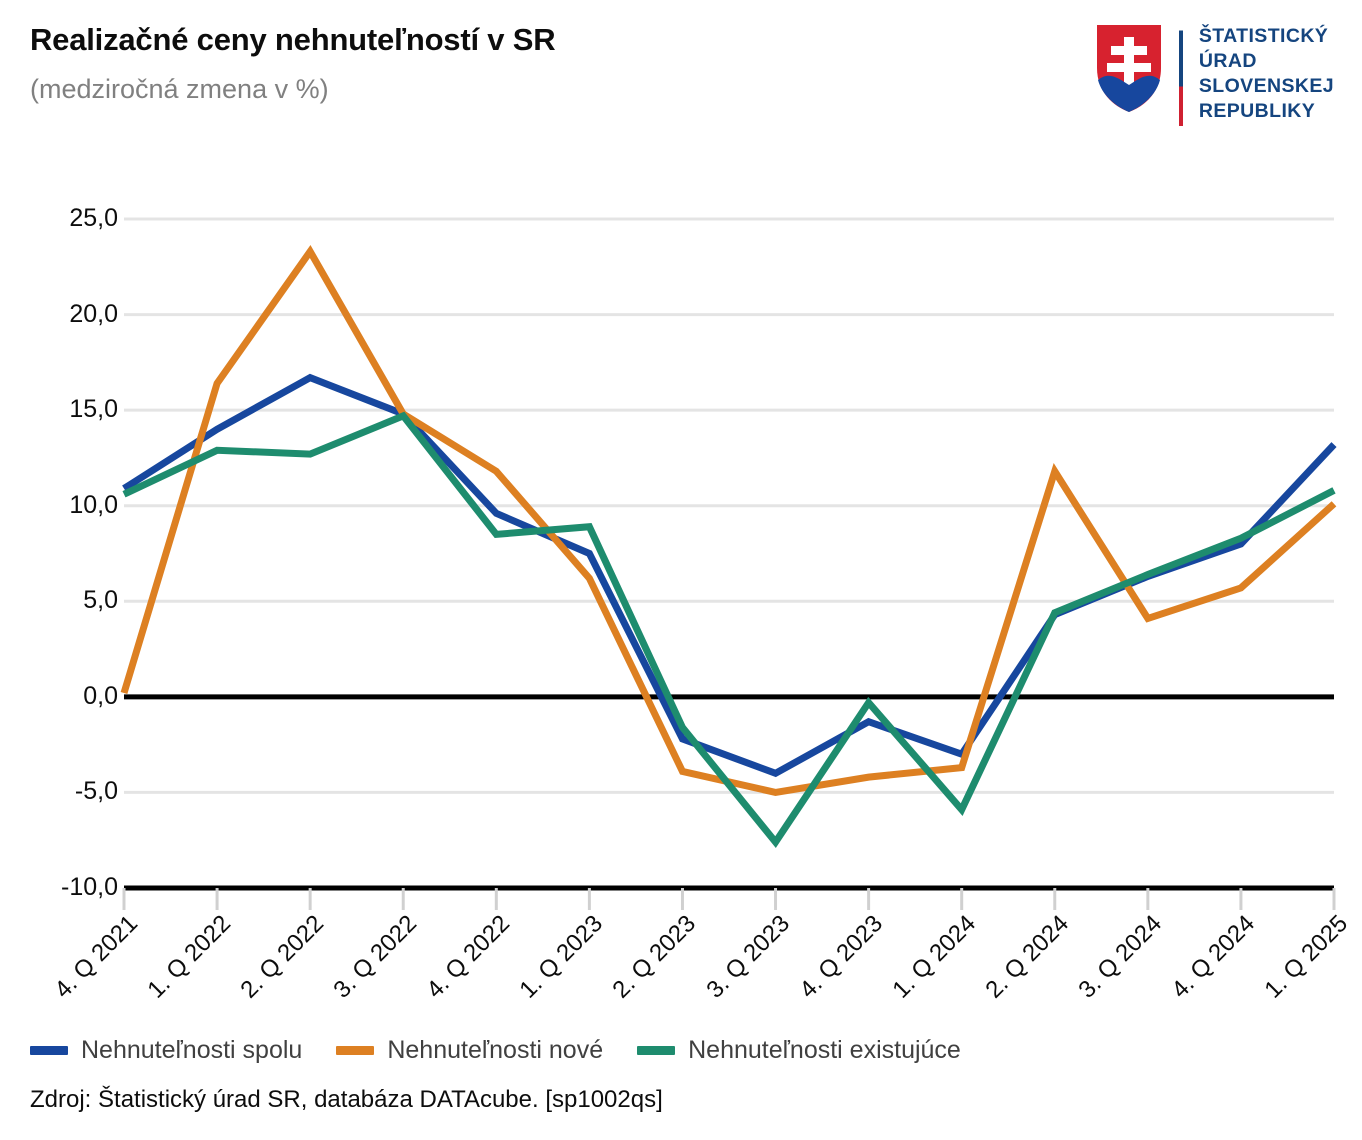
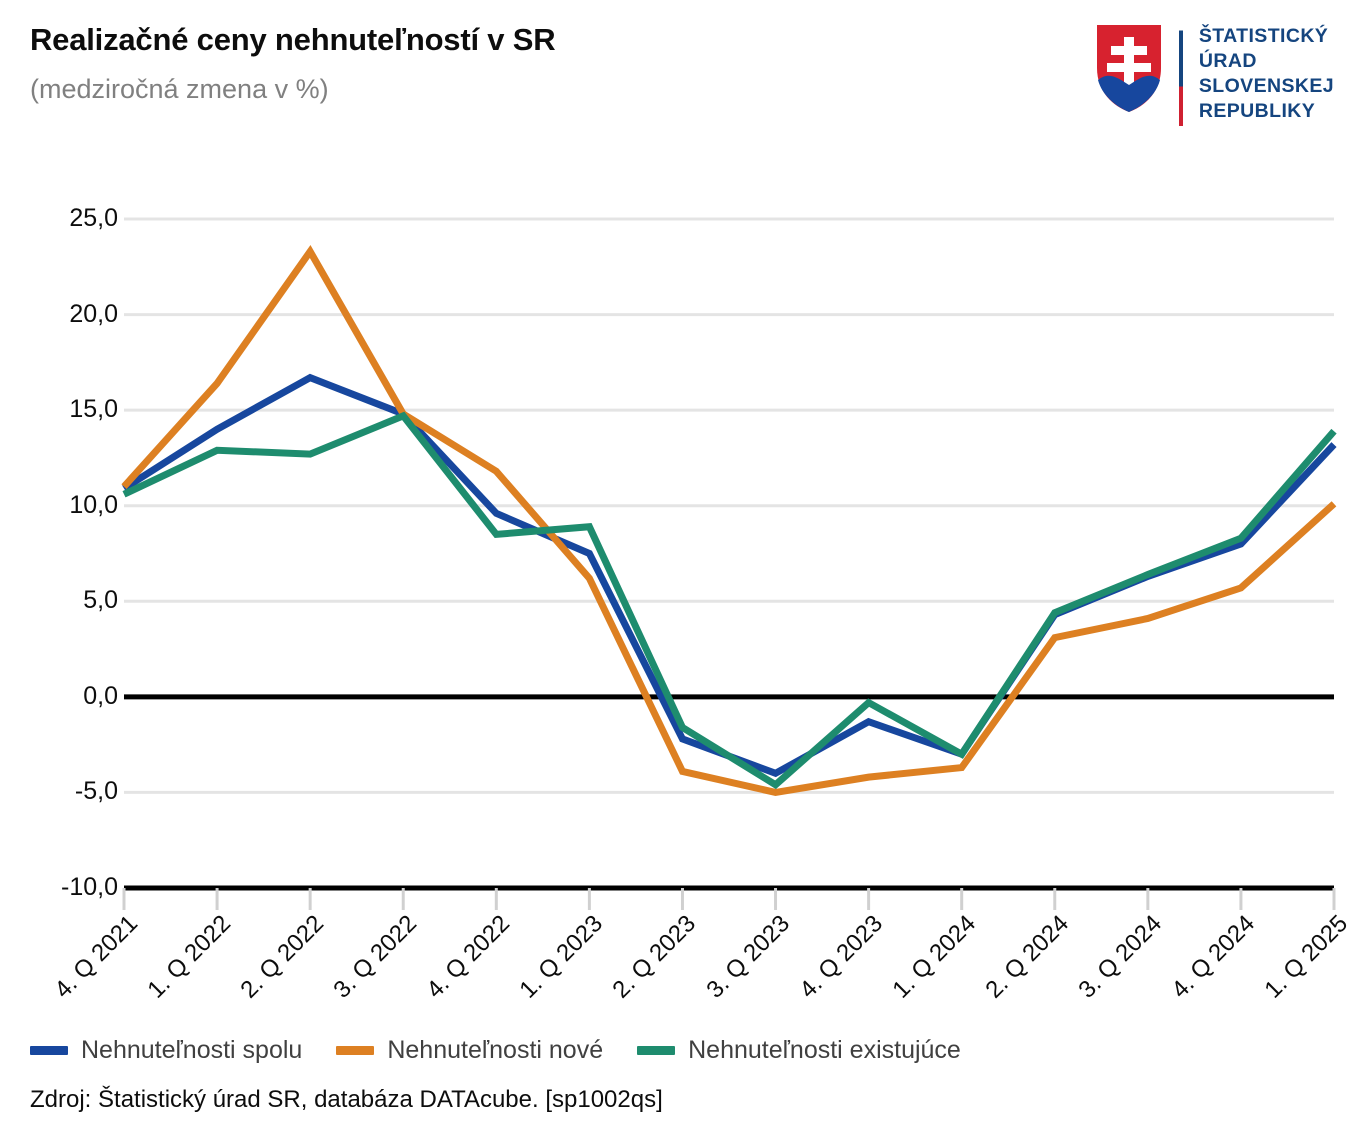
Nehnuteľnosti nové/4. Q 2021: 0,2 -> 11,0
Nehnuteľnosti existujúce/3. Q 2023: -7,6 -> -4,6
Nehnuteľnosti existujúce/1. Q 2024: -5,9 -> -3,0
Nehnuteľnosti nové/2. Q 2024: 11,8 -> 3,1
Nehnuteľnosti existujúce/1. Q 2025: 10,8 -> 13,9
